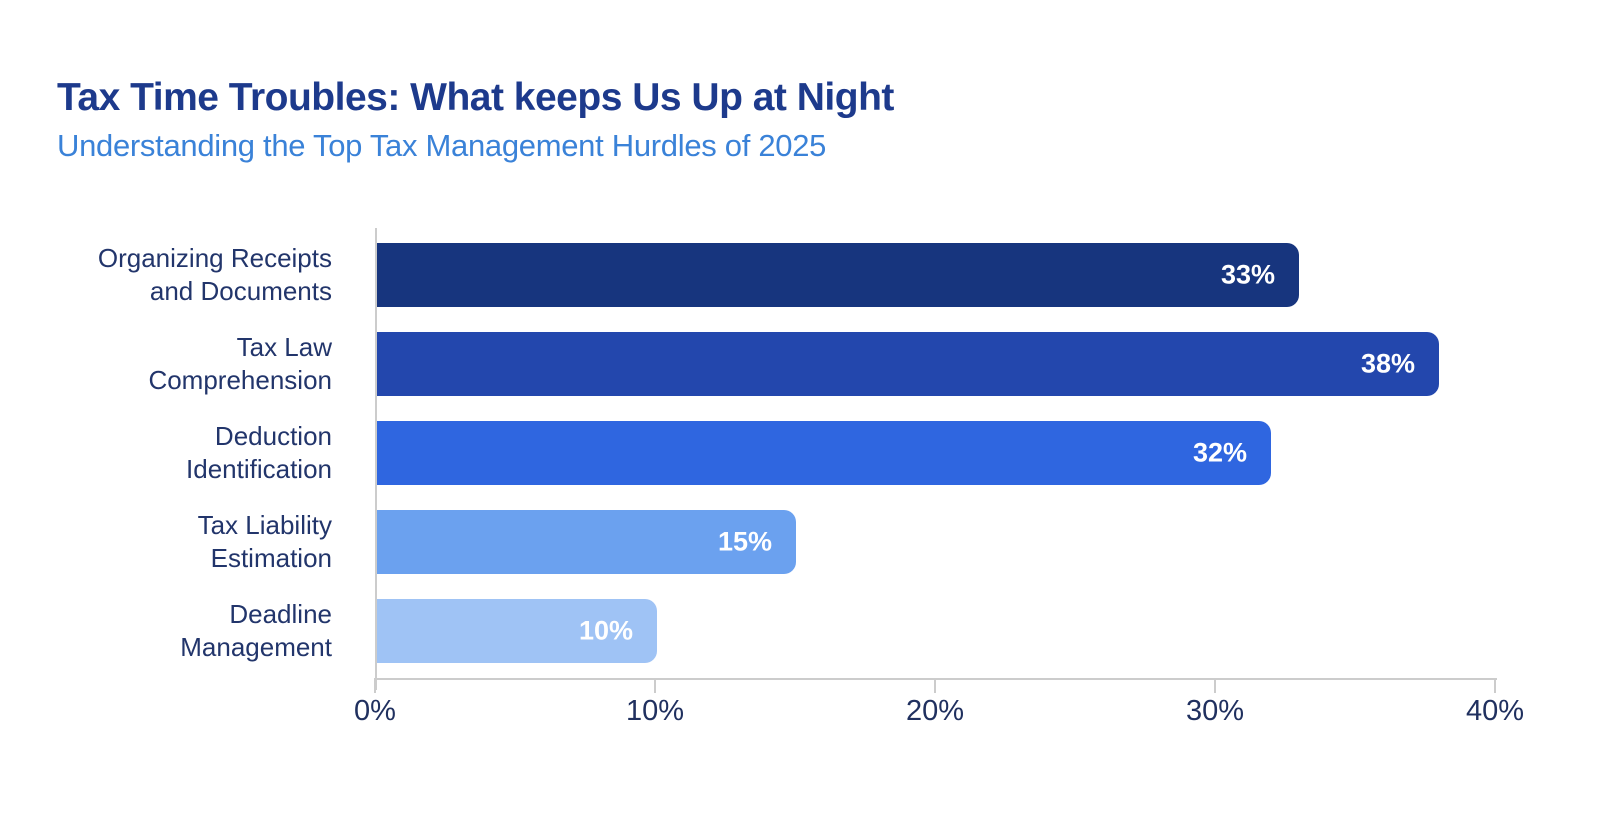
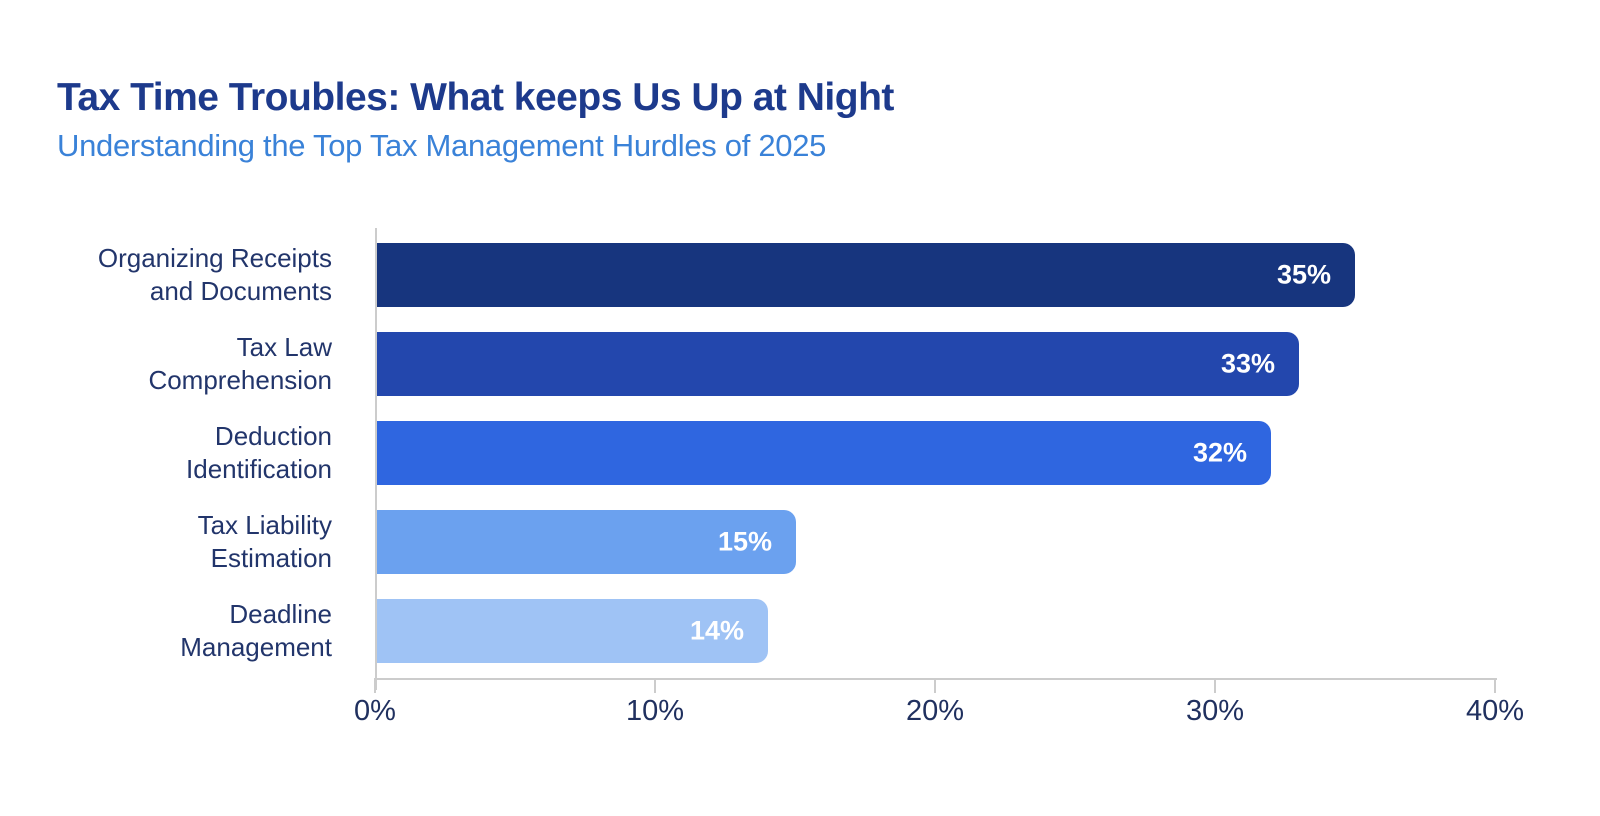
Organizing Receipts and Documents: 33% -> 35%
Tax Law Comprehension: 38% -> 33%
Deadline Management: 10% -> 14%
